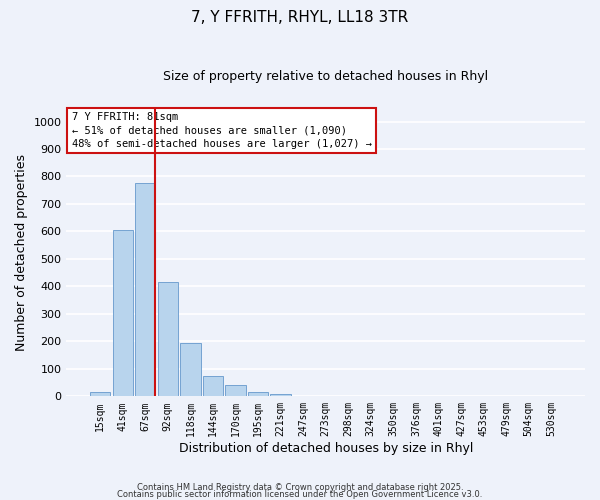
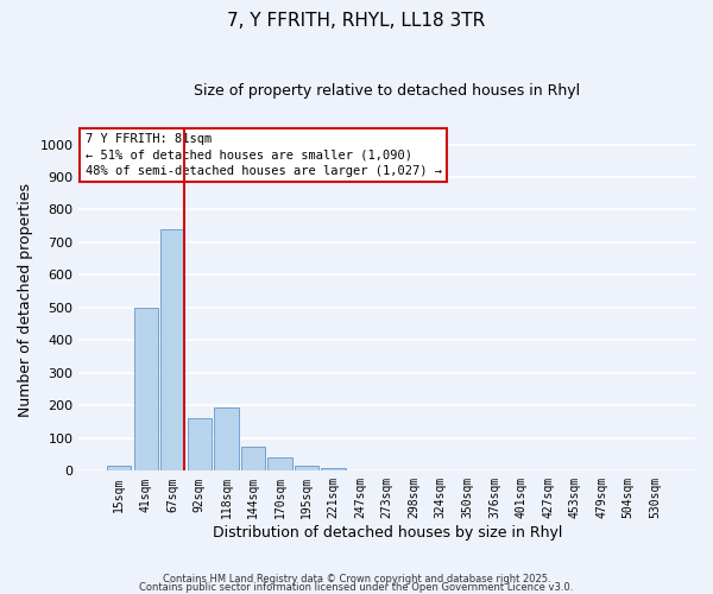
41sqm: 605 -> 500
67sqm: 775 -> 740
92sqm: 415 -> 160
